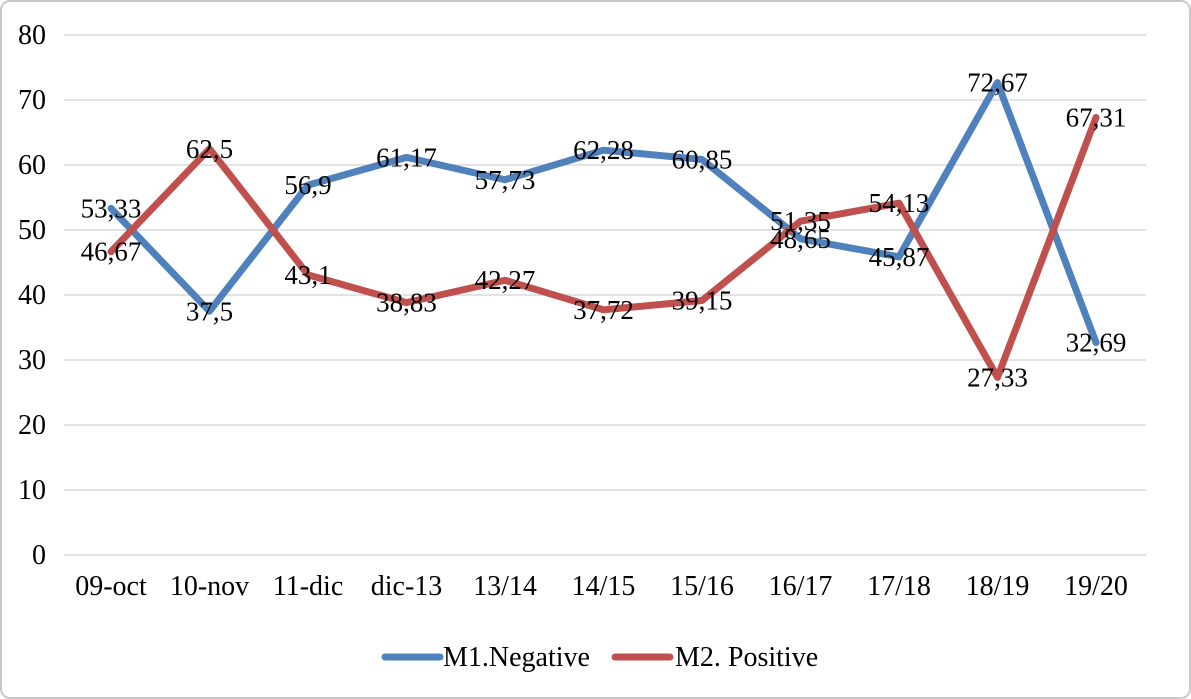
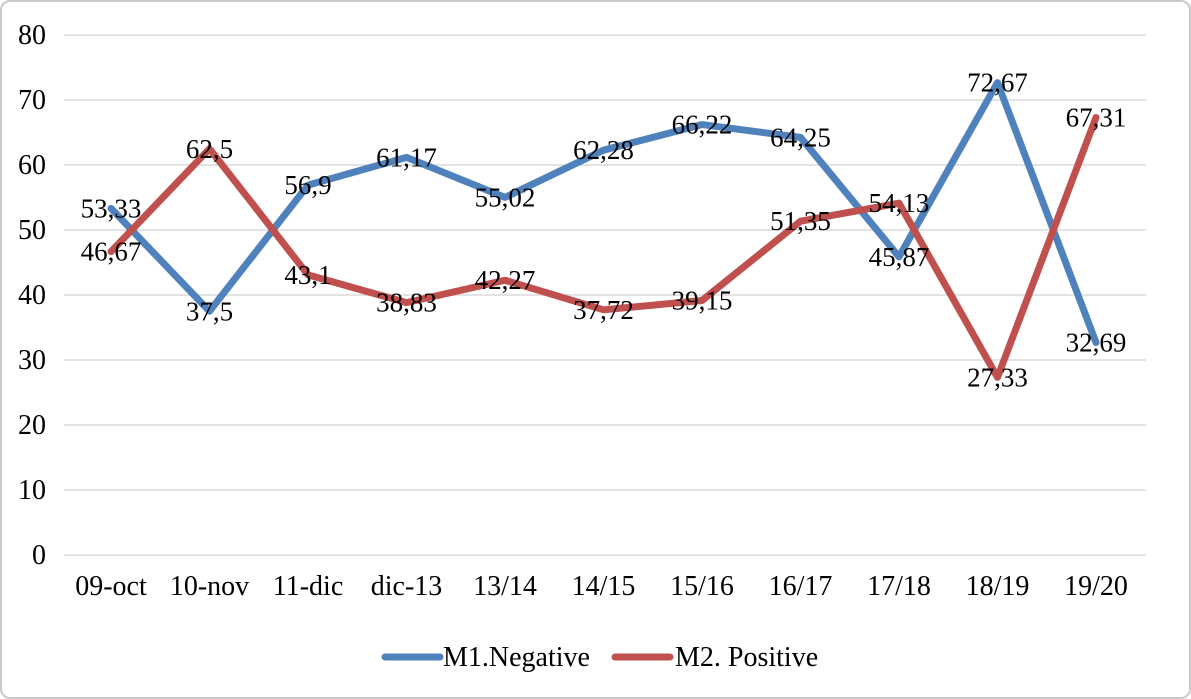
M1.Negative/13/14: 57,73 -> 55,02
M1.Negative/15/16: 60,85 -> 66,22
M1.Negative/16/17: 48,65 -> 64,25
